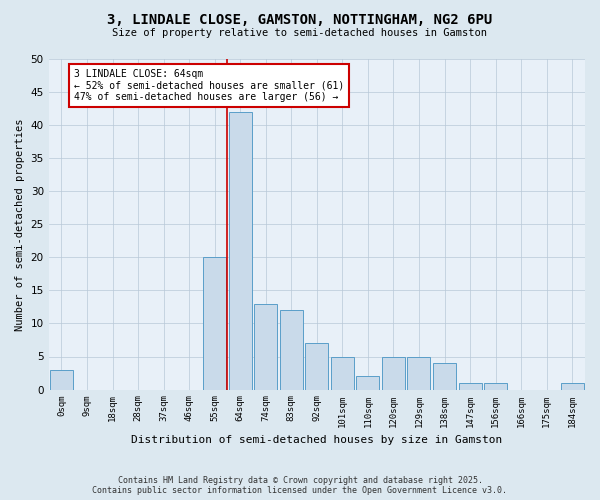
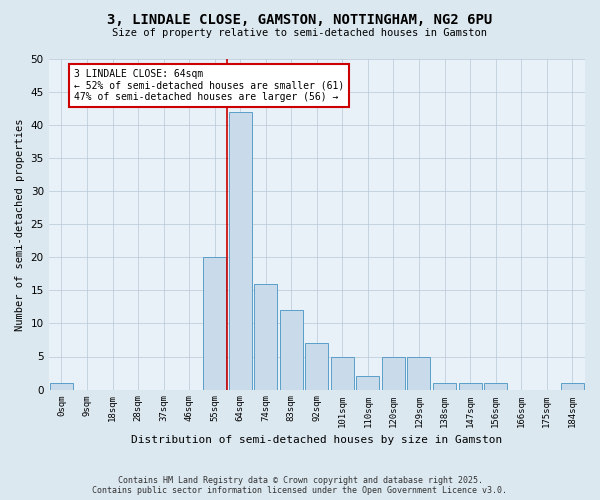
0sqm: 3 -> 1
74sqm: 13 -> 16
138sqm: 4 -> 1
